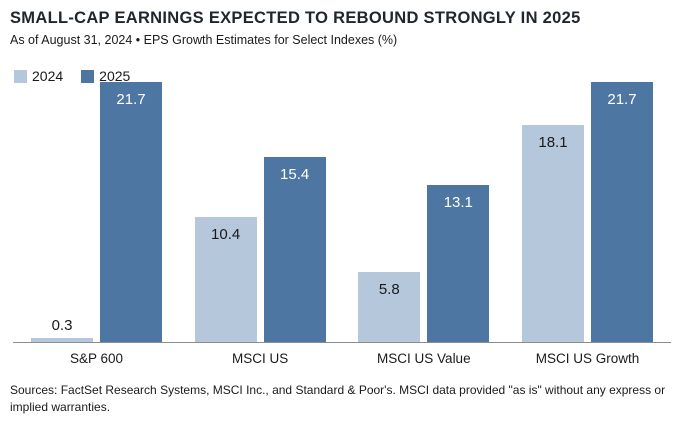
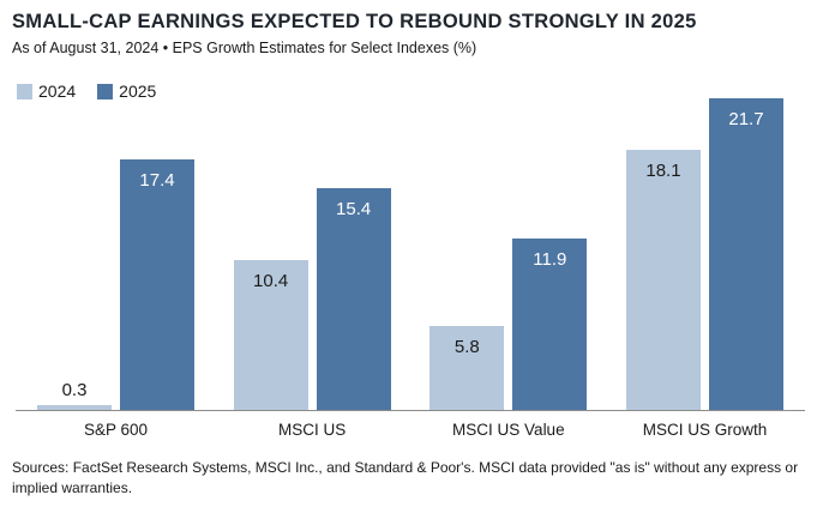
2025/S&P 600: 21.7 -> 17.4
2025/MSCI US Value: 13.1 -> 11.9
